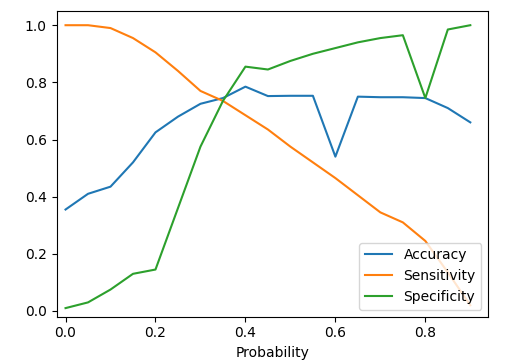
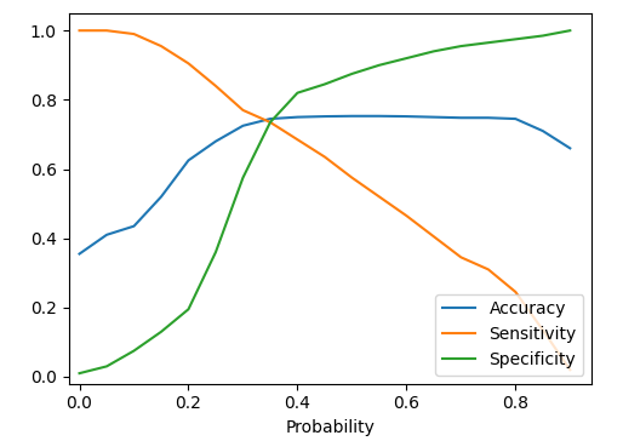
Specificity/0.2: 0.145 -> 0.195
Accuracy/0.4: 0.785 -> 0.750
Specificity/0.4: 0.855 -> 0.820
Accuracy/0.6: 0.540 -> 0.752
Specificity/0.8: 0.745 -> 0.975
